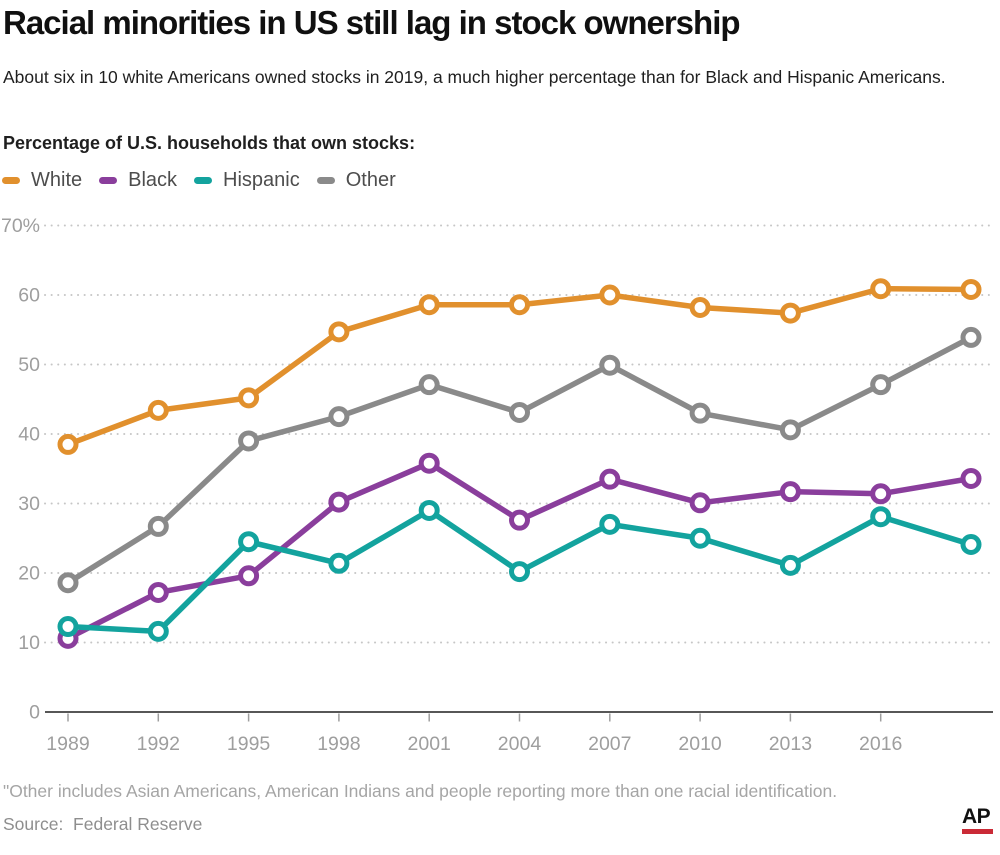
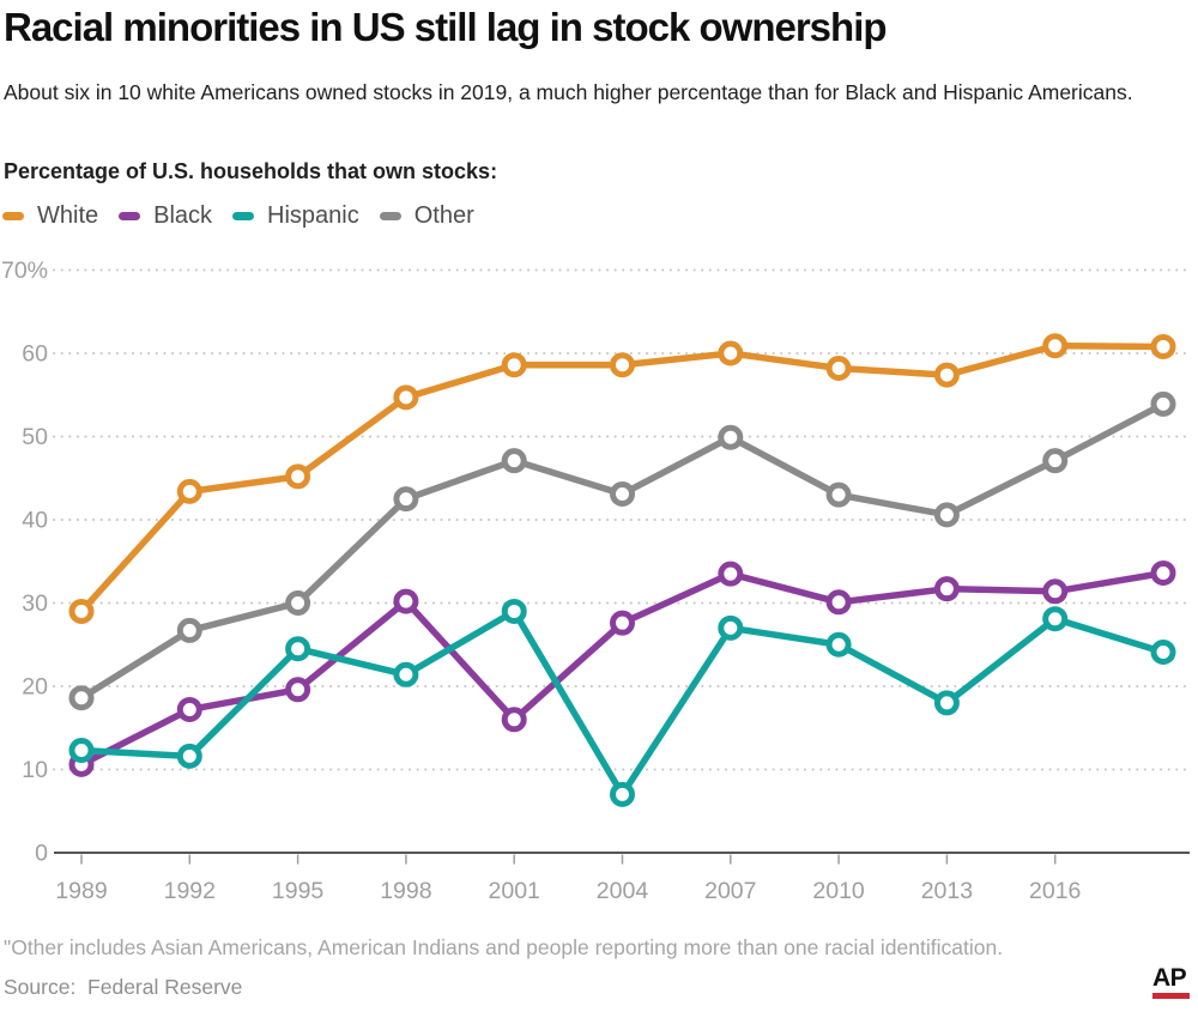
White/1989: 38% -> 29%
Other/1995: 39% -> 30%
Black/2001: 36% -> 16%
Hispanic/2004: 20% -> 7%
Hispanic/2013: 21% -> 18%
